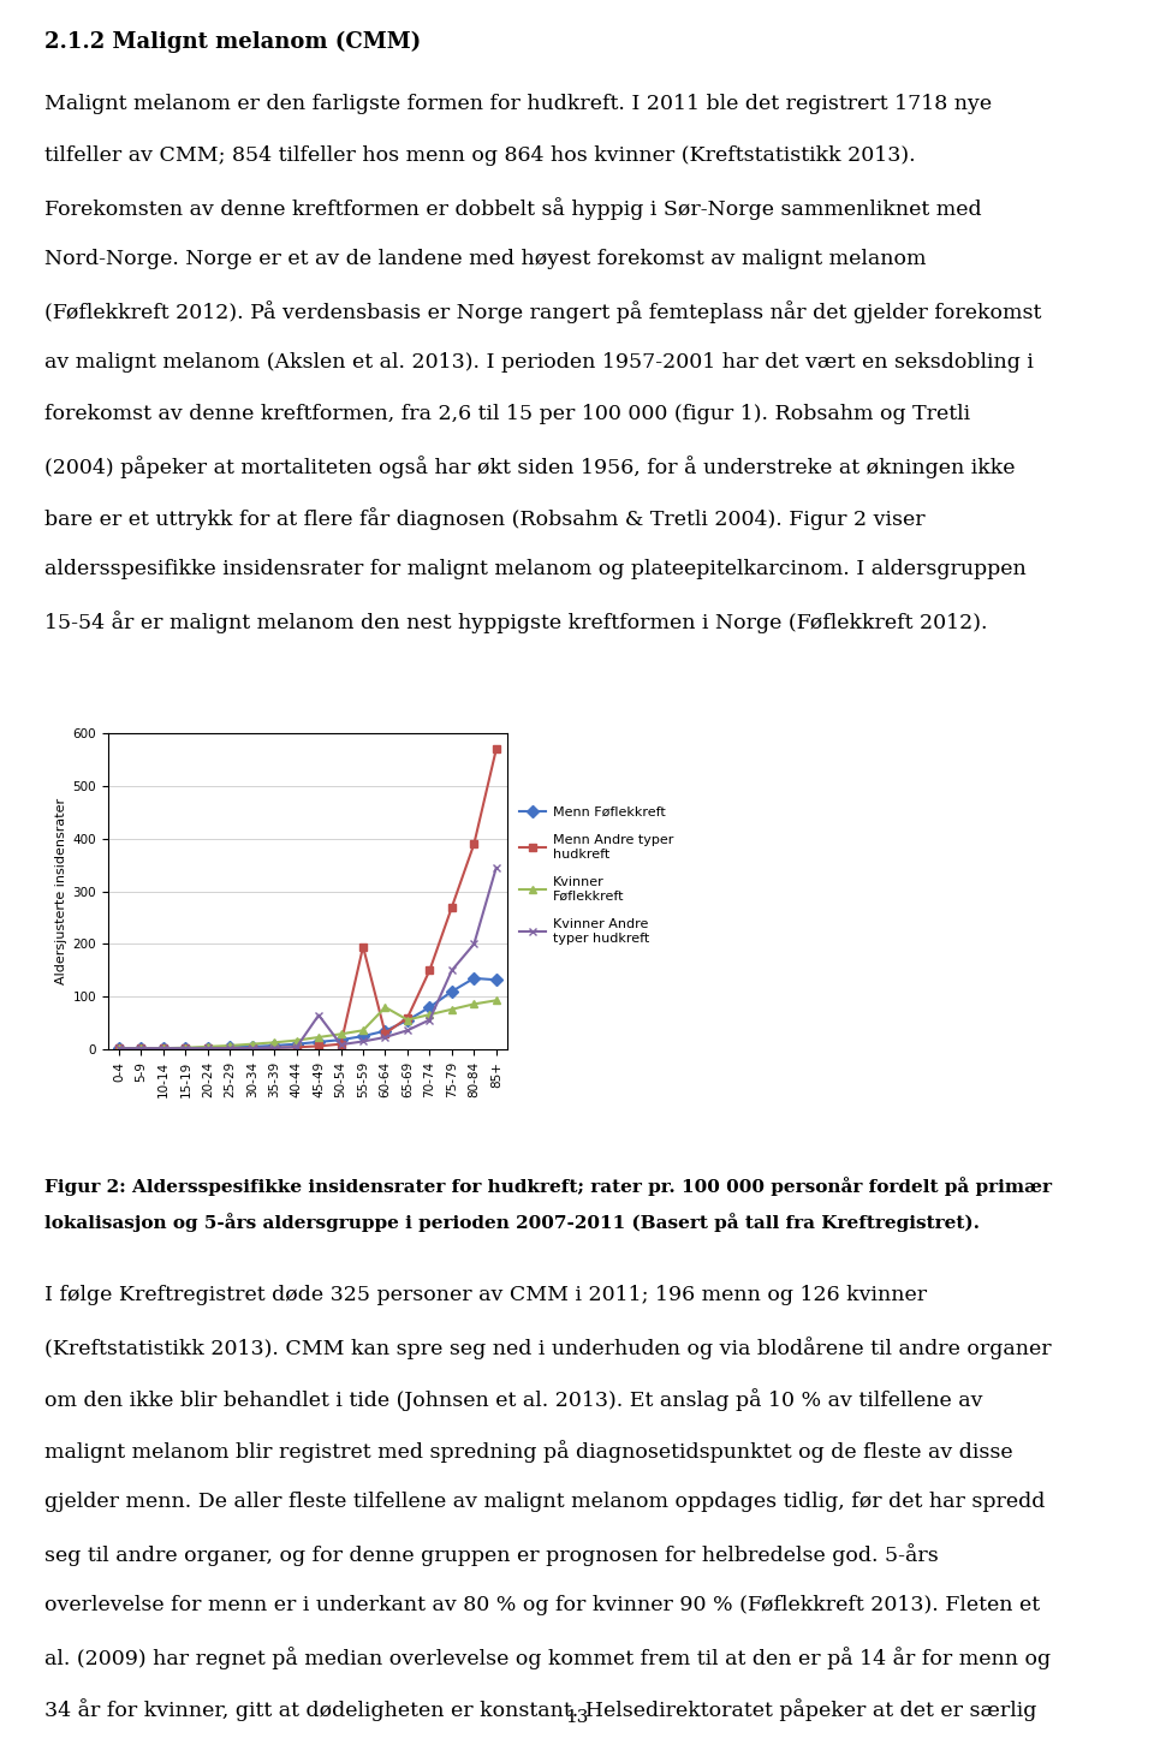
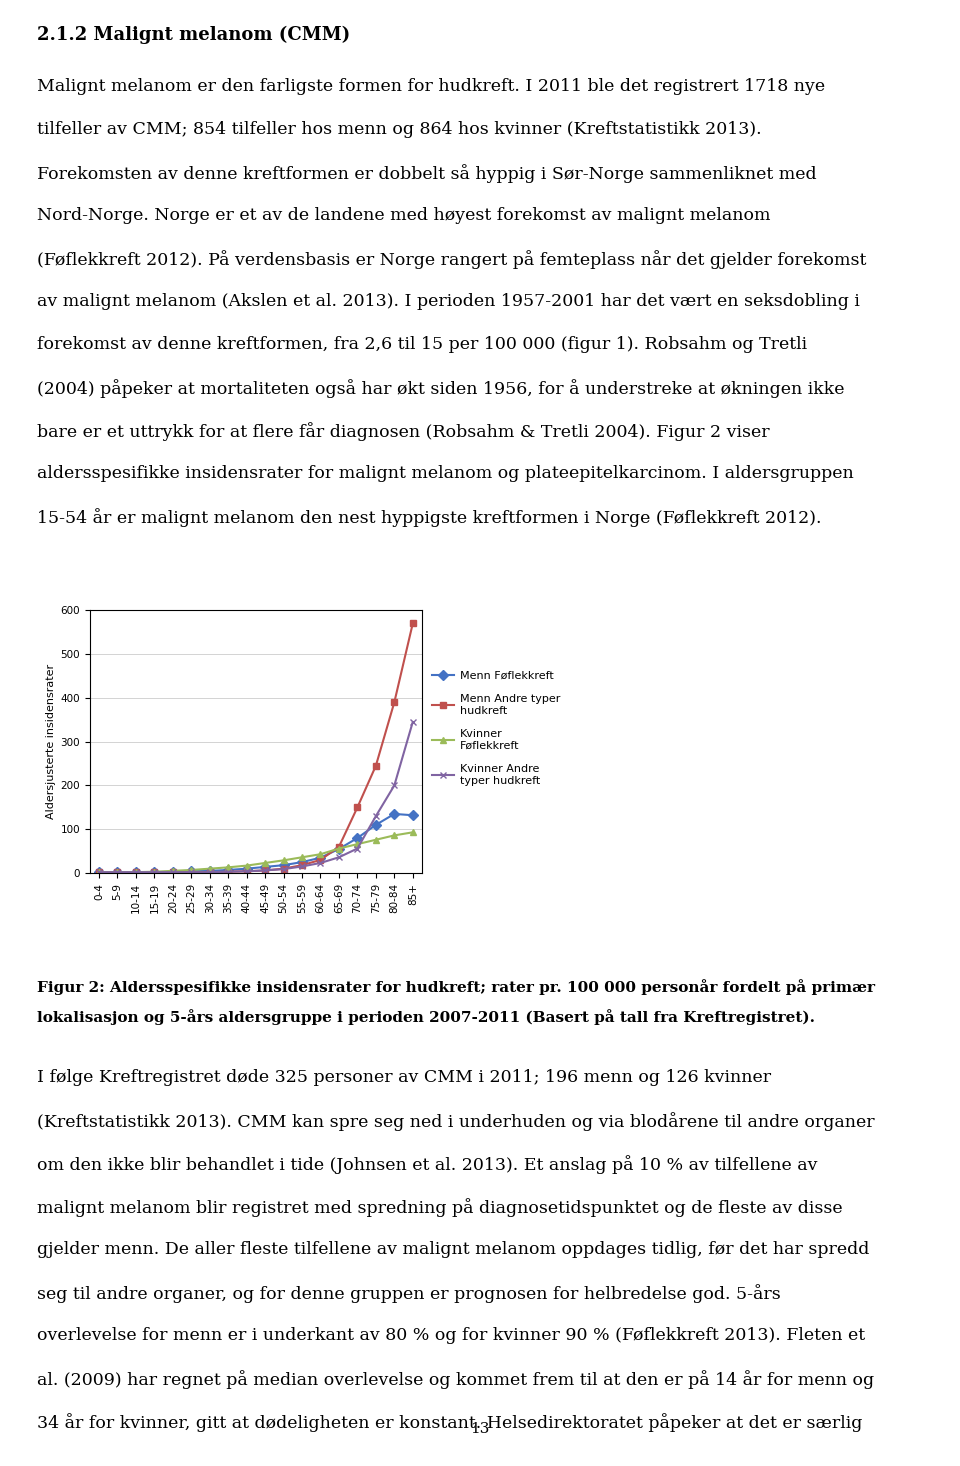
Kvinner Andre typer hudkreft/45-49: 65 -> 6
Menn Andre typer hudkreft/55-59: 195 -> 18
Kvinner Føflekkreft/60-64: 80 -> 43
Menn Andre typer hudkreft/75-79: 270 -> 245
Kvinner Andre typer hudkreft/75-79: 150 -> 130
